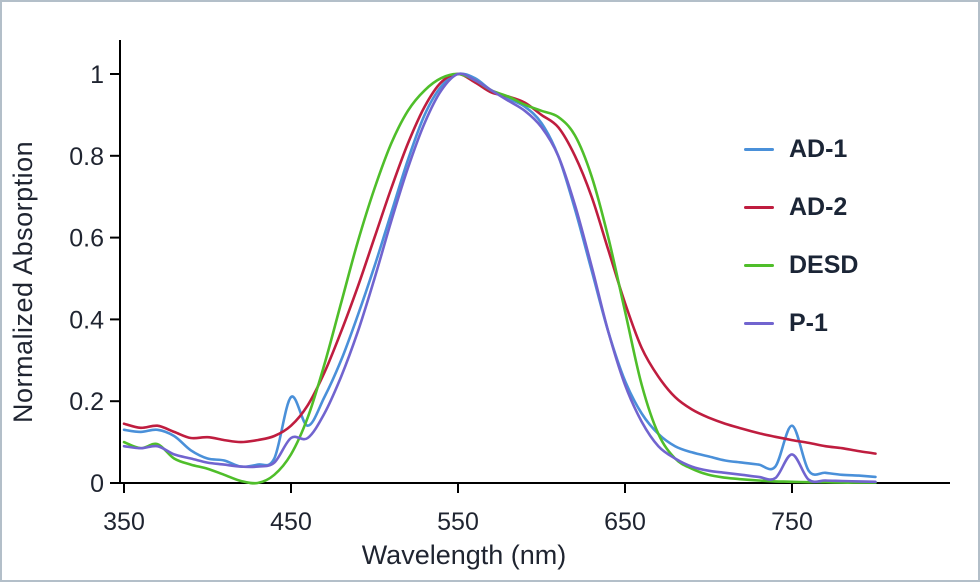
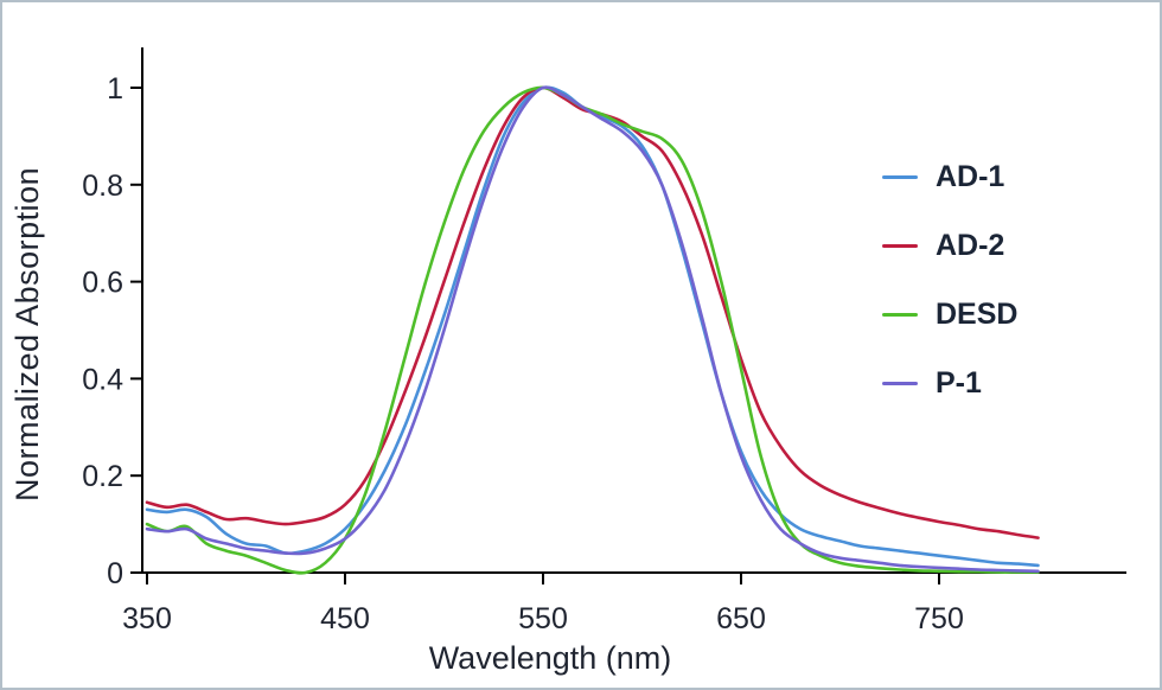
AD-1/450: 0.21 -> 0.09
P-1/450: 0.11 -> 0.07
AD-1/750: 0.14 -> 0.04
P-1/750: 0.07 -> 0.01
